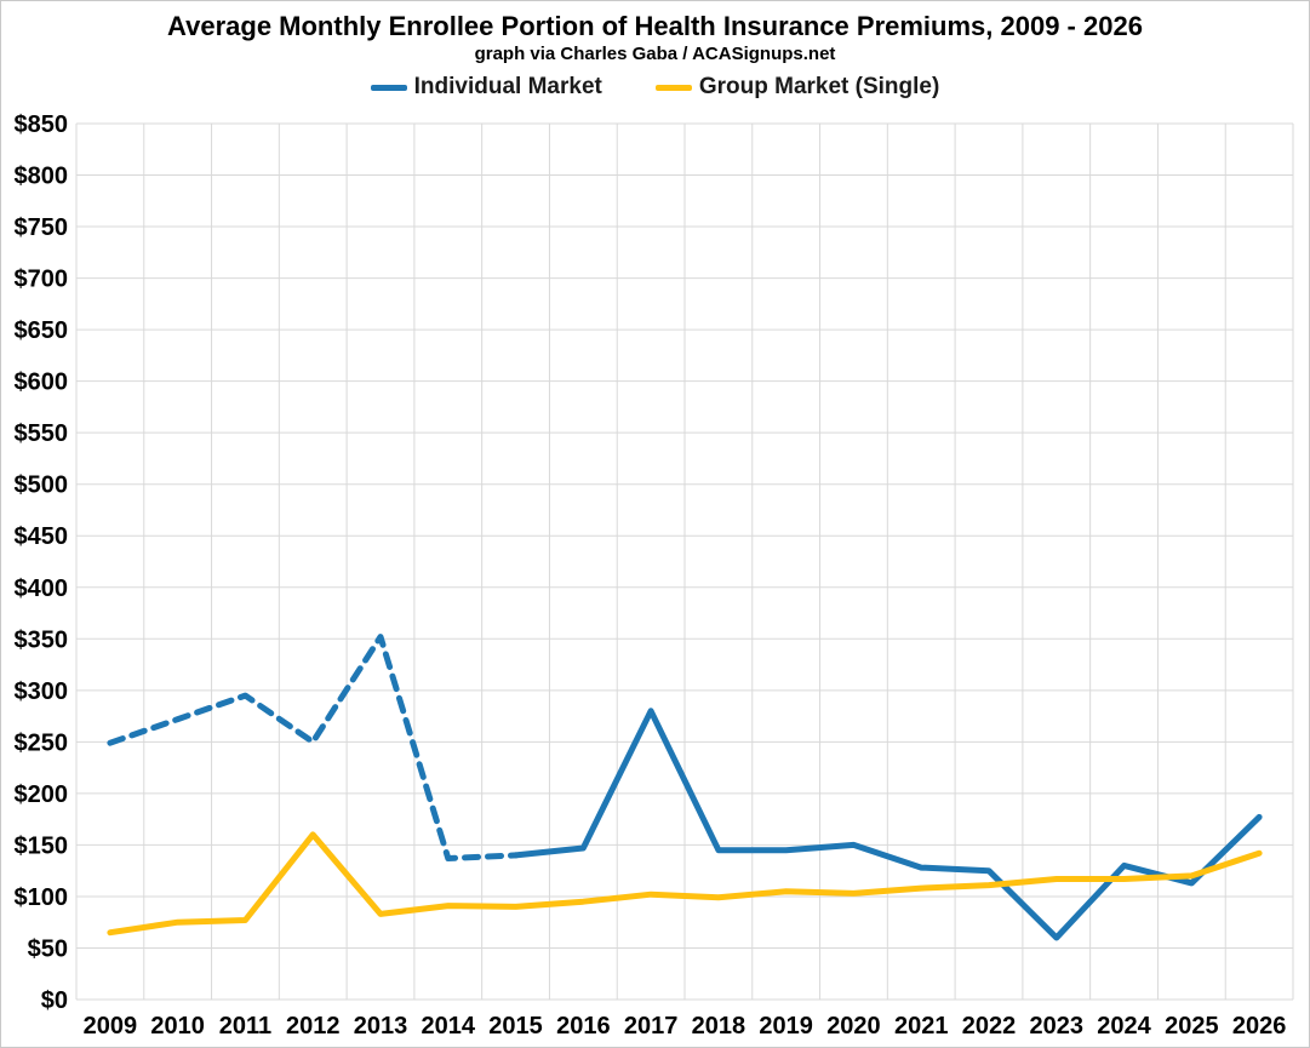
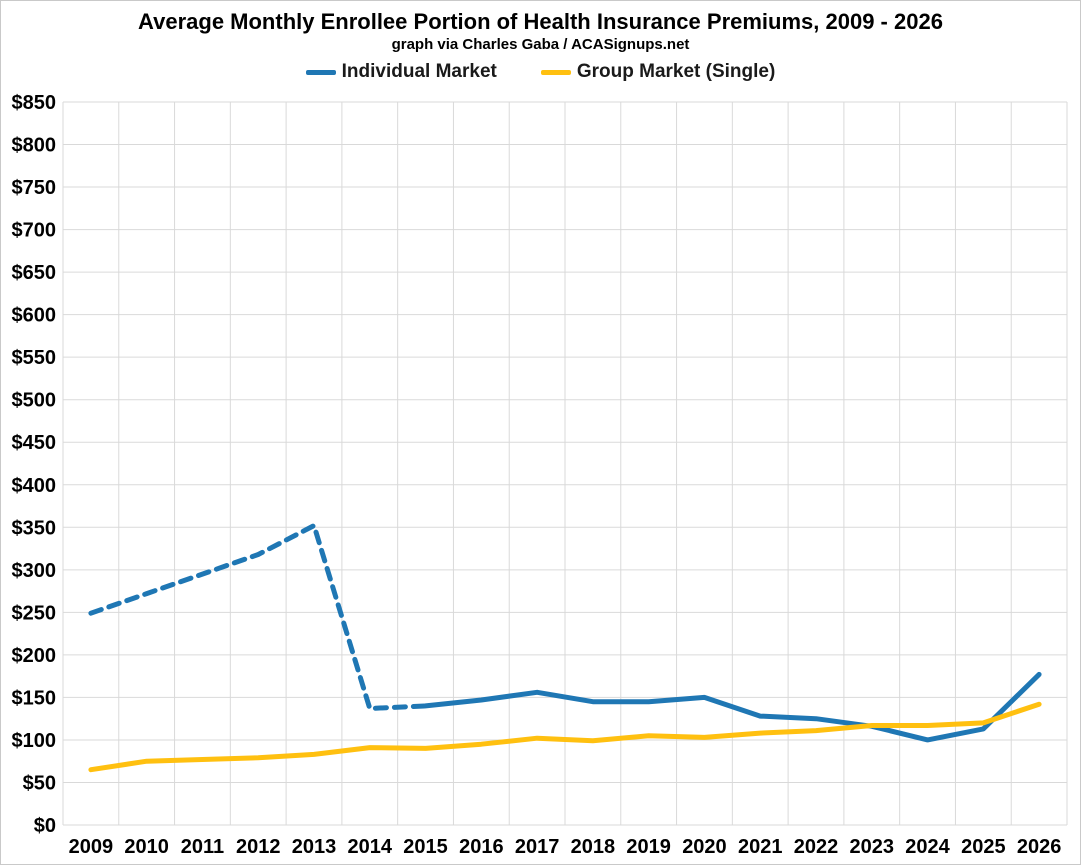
Individual Market/2012: $250 -> $320
Group Market (Single)/2012: $160 -> $80
Individual Market/2017: $280 -> $160
Individual Market/2023: $60 -> $120
Individual Market/2024: $130 -> $100
